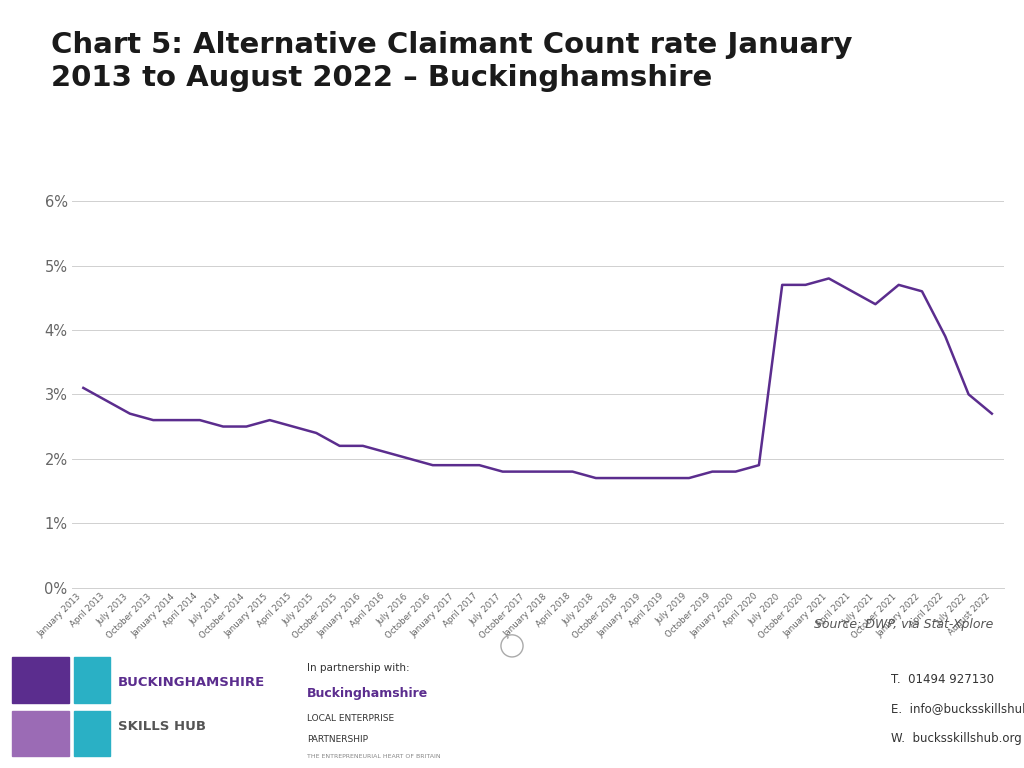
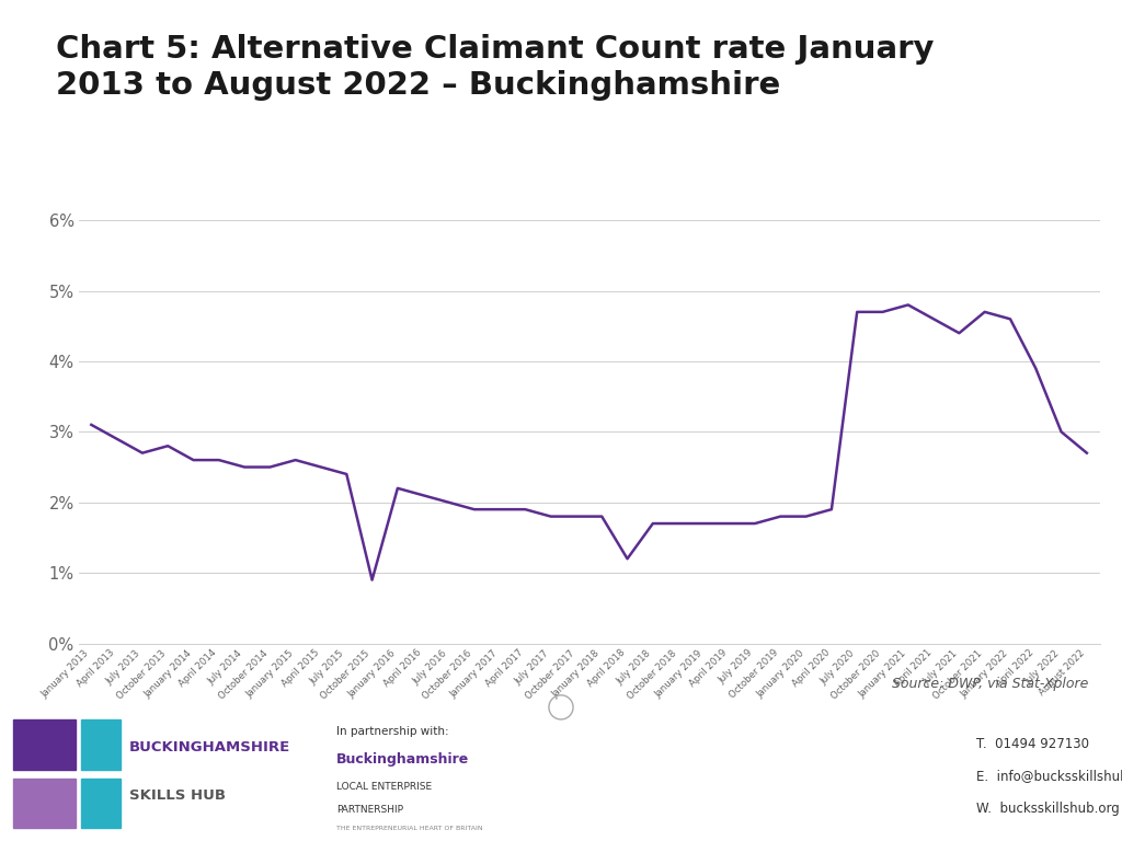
October 2013: 2.6% -> 2.8%
October 2015: 2.2% -> 0.9%
April 2018: 1.8% -> 1.2%
